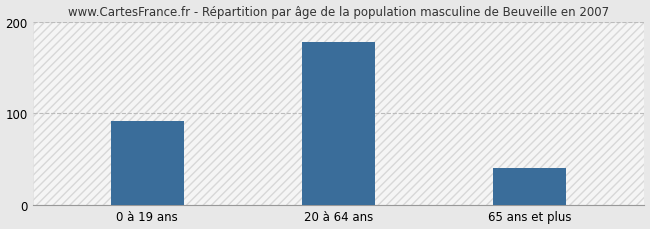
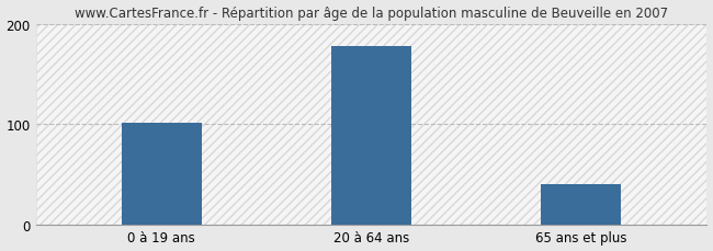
0 à 19 ans: 92 -> 101
